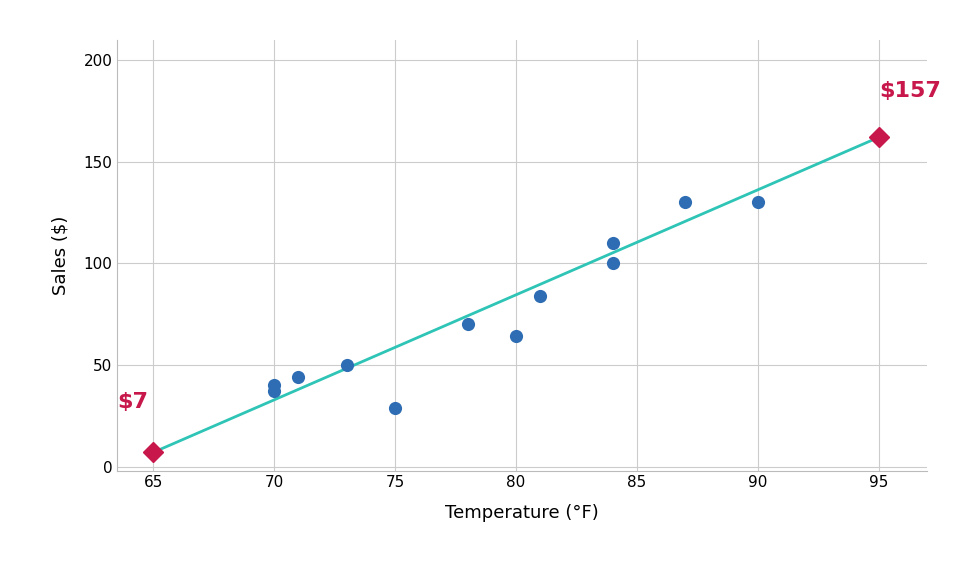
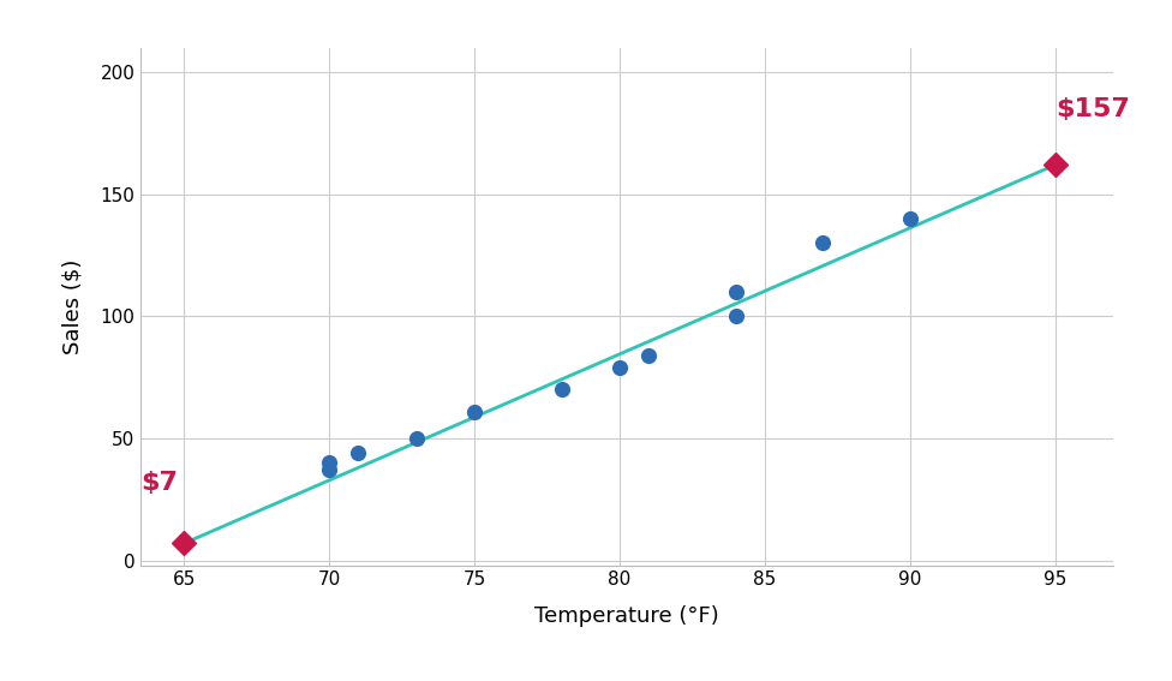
75: 29 -> 61
80: 64 -> 79
90: 130 -> 140
